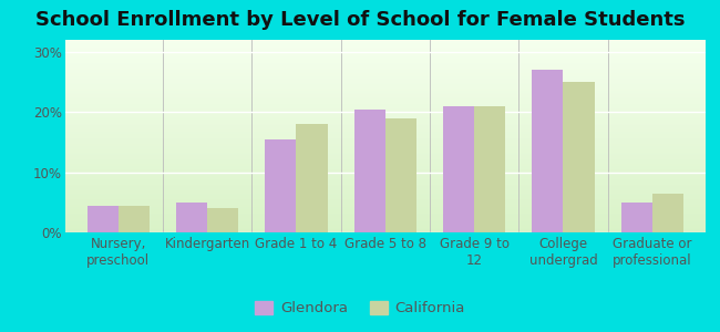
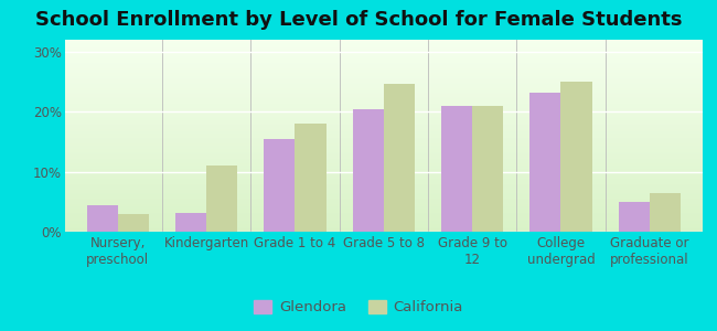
California/Nursery, preschool: 4.5% -> 3.0%
Glendora/Kindergarten: 5.0% -> 3.2%
California/Kindergarten: 4.0% -> 11.0%
California/Grade 5 to 8: 19.0% -> 24.6%
Glendora/College undergrad: 27.0% -> 23.2%
